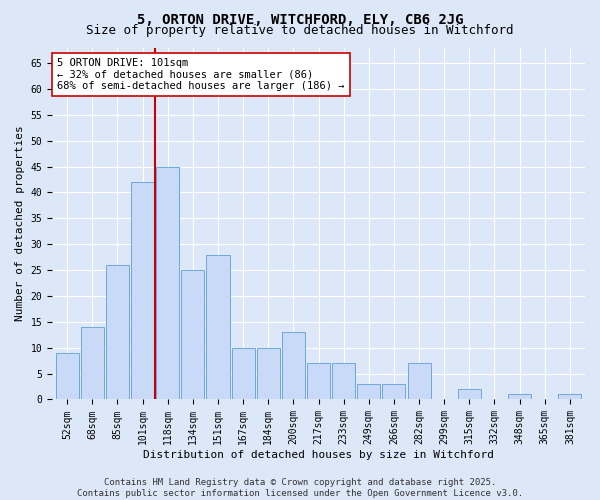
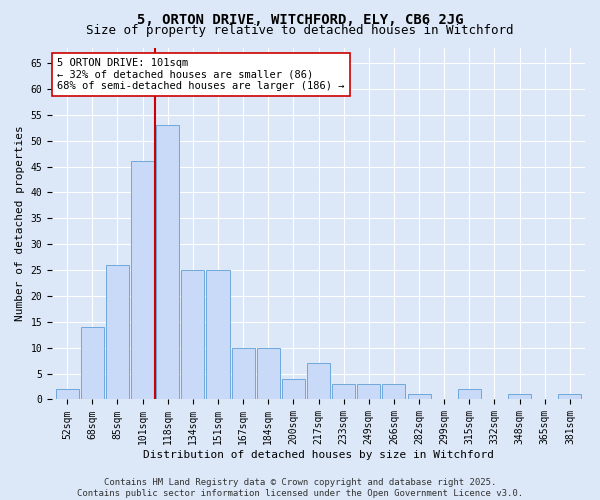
52sqm: 9 -> 2
101sqm: 42 -> 46
118sqm: 45 -> 53
151sqm: 28 -> 25
200sqm: 13 -> 4
233sqm: 7 -> 3
282sqm: 7 -> 1
